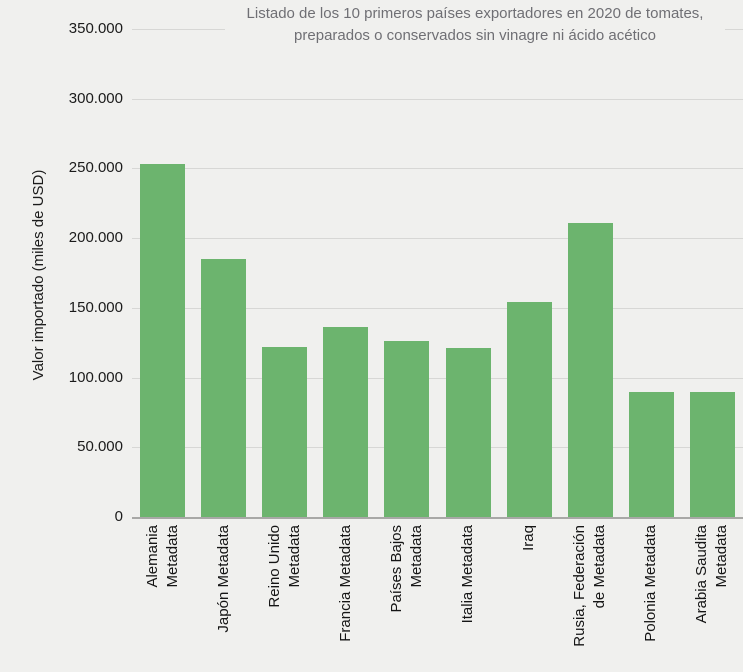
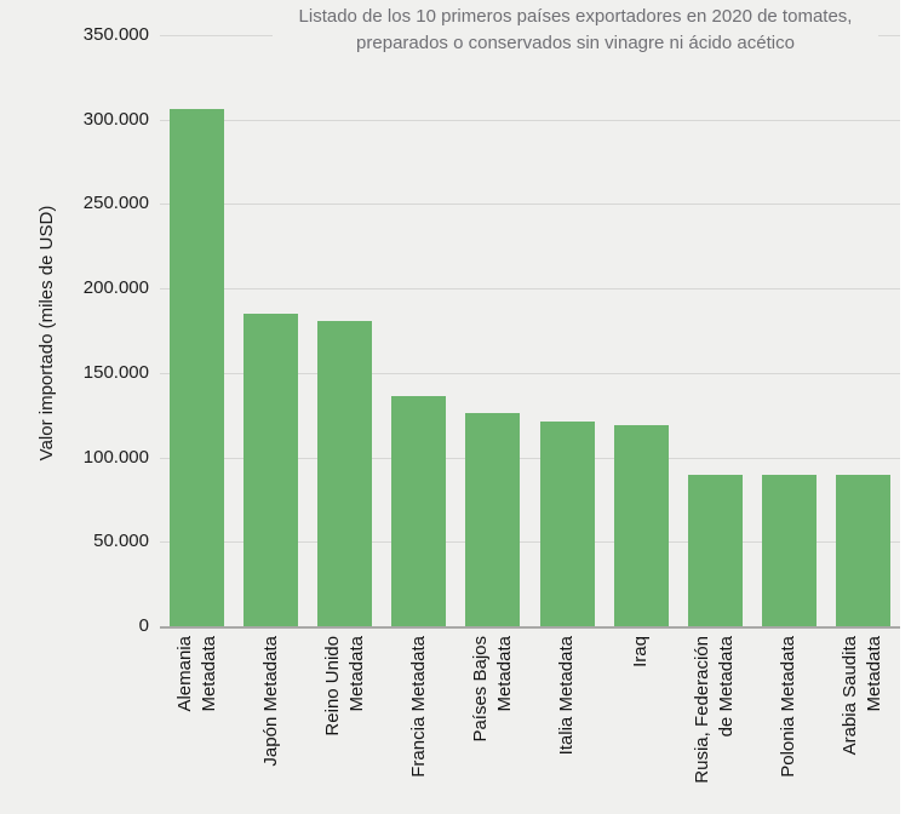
Alemania Metadata: 253000 -> 306000
Reino Unido Metadata: 122000 -> 181000
Iraq: 154000 -> 119000
Rusia, Federación de Metadata: 211000 -> 90000
